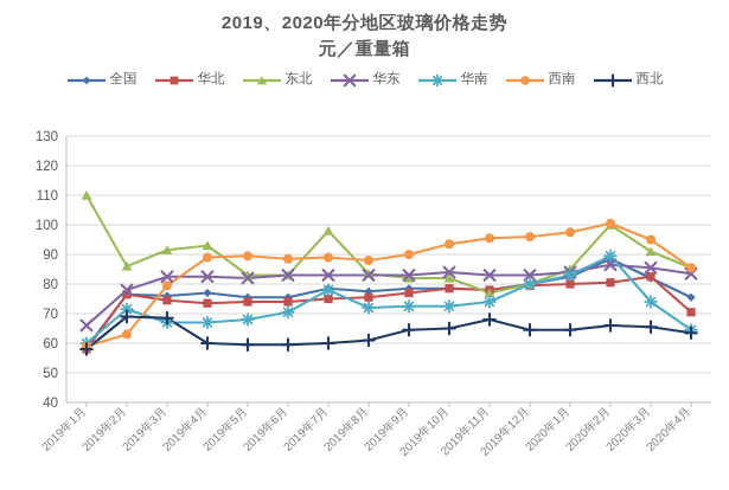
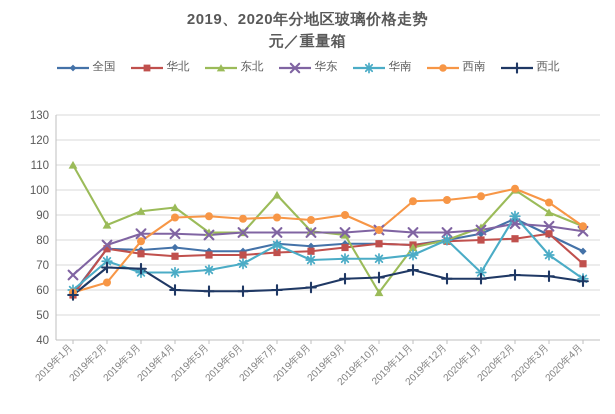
东北/2019年10月: 82 -> 59
西南/2019年10月: 94 -> 84
华南/2020年1月: 83 -> 67
